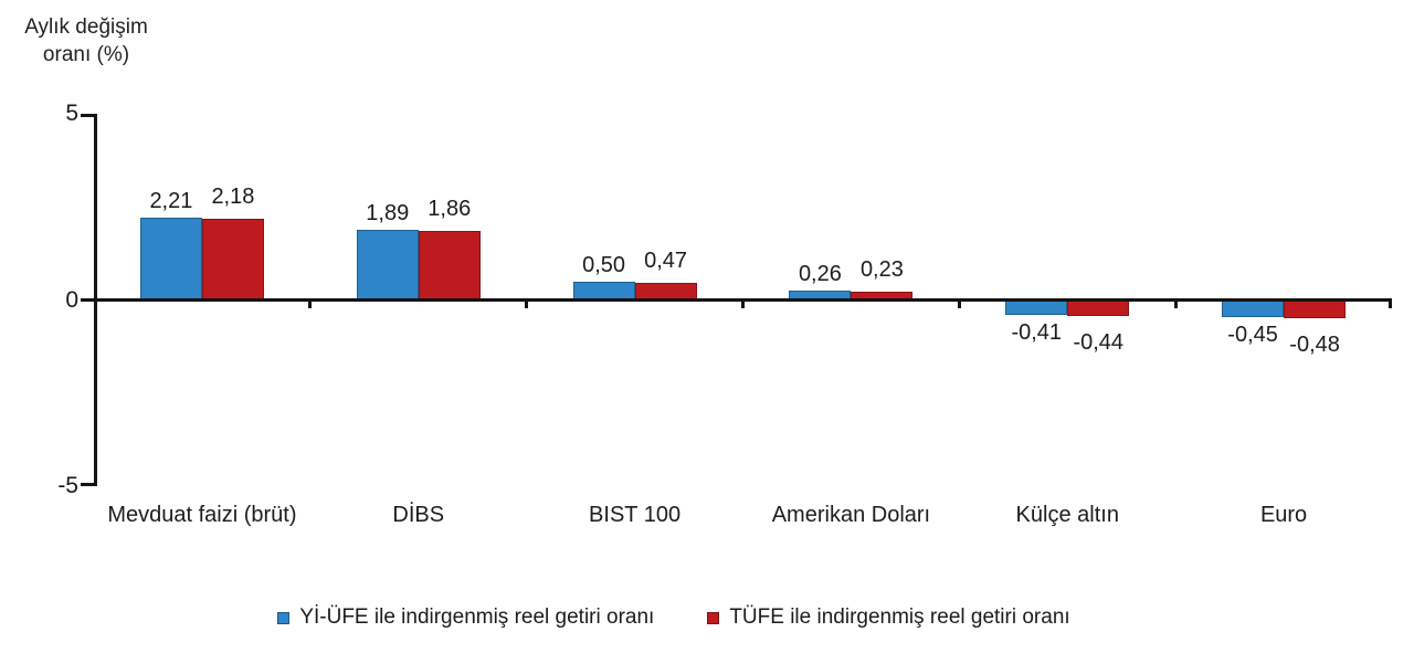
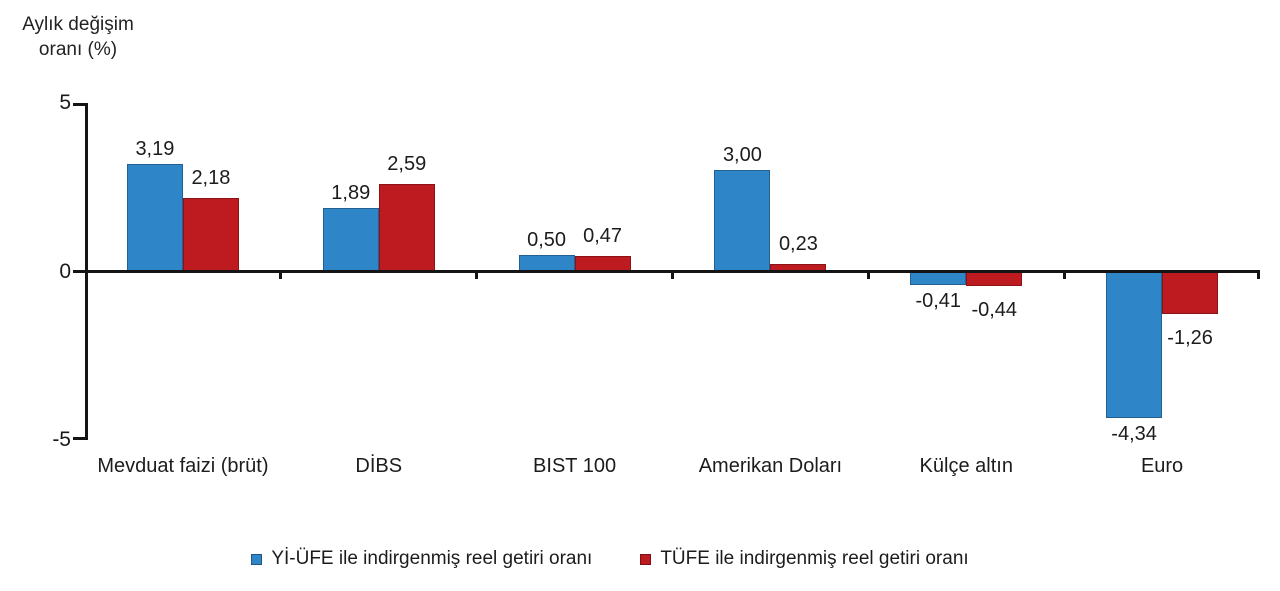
Yİ-ÜFE ile indirgenmiş reel getiri oranı/Mevduat faizi (brüt): 2,21 -> 3,19
TÜFE ile indirgenmiş reel getiri oranı/DİBS: 1,86 -> 2,59
Yİ-ÜFE ile indirgenmiş reel getiri oranı/Amerikan Doları: 0,26 -> 3,00
Yİ-ÜFE ile indirgenmiş reel getiri oranı/Euro: -0,45 -> -4,34
TÜFE ile indirgenmiş reel getiri oranı/Euro: -0,48 -> -1,26
